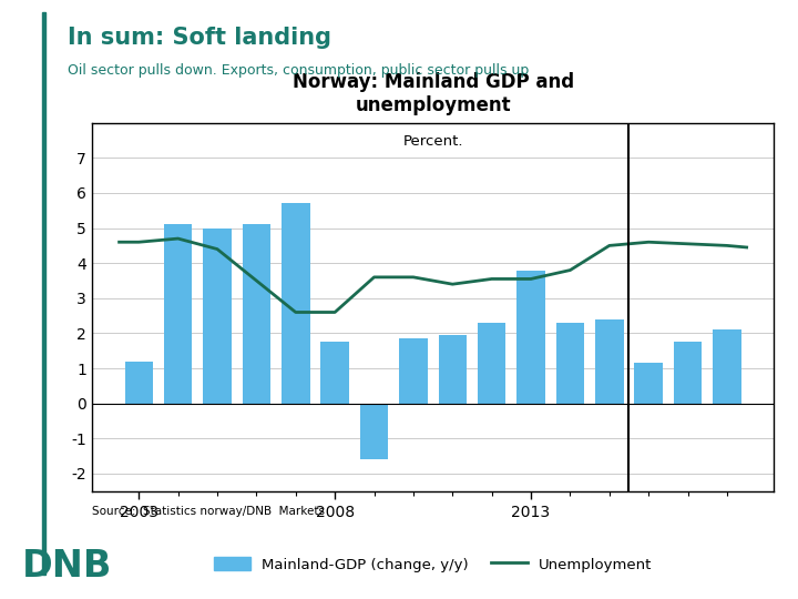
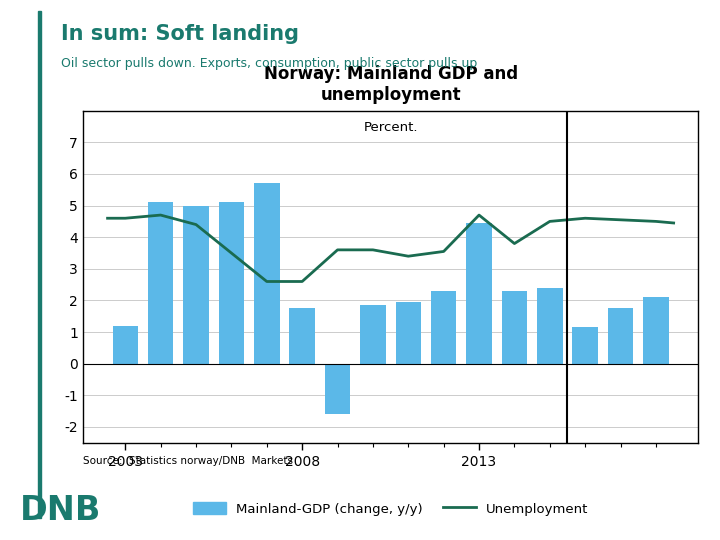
Mainland-GDP (change, y/y)/2013: 3.80 -> 4.45
Unemployment/2013: 3.55 -> 4.70
